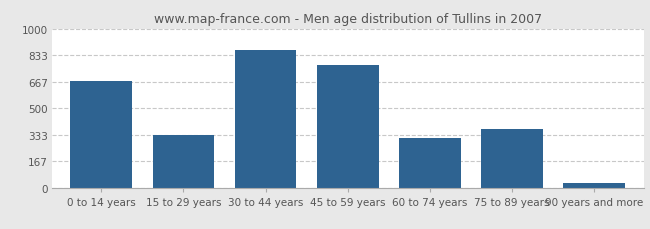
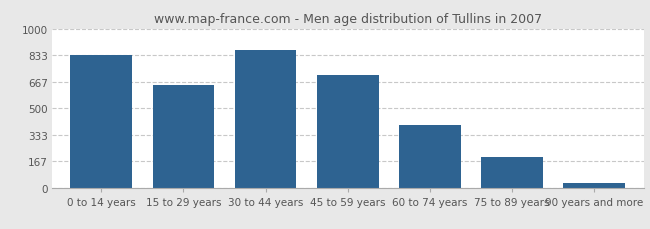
0 to 14 years: 670 -> 830
15 to 29 years: 330 -> 650
45 to 59 years: 770 -> 710
60 to 74 years: 310 -> 390
75 to 89 years: 370 -> 190
